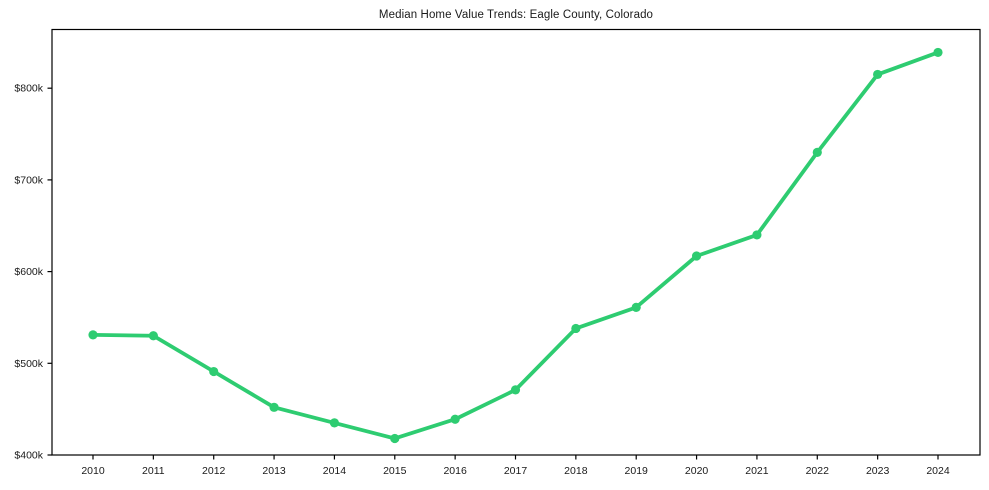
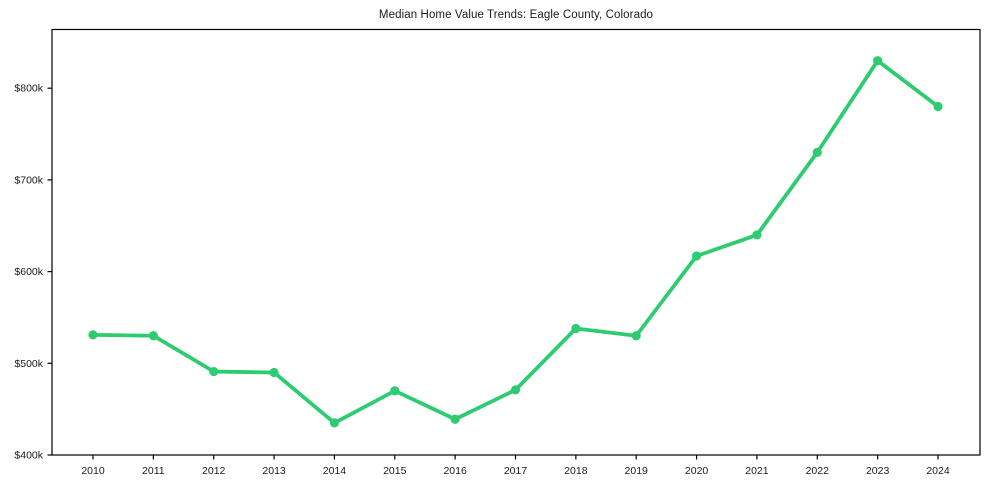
2013: $450k -> $490k
2015: $420k -> $470k
2019: $560k -> $530k
2023: $820k -> $830k
2024: $840k -> $780k
